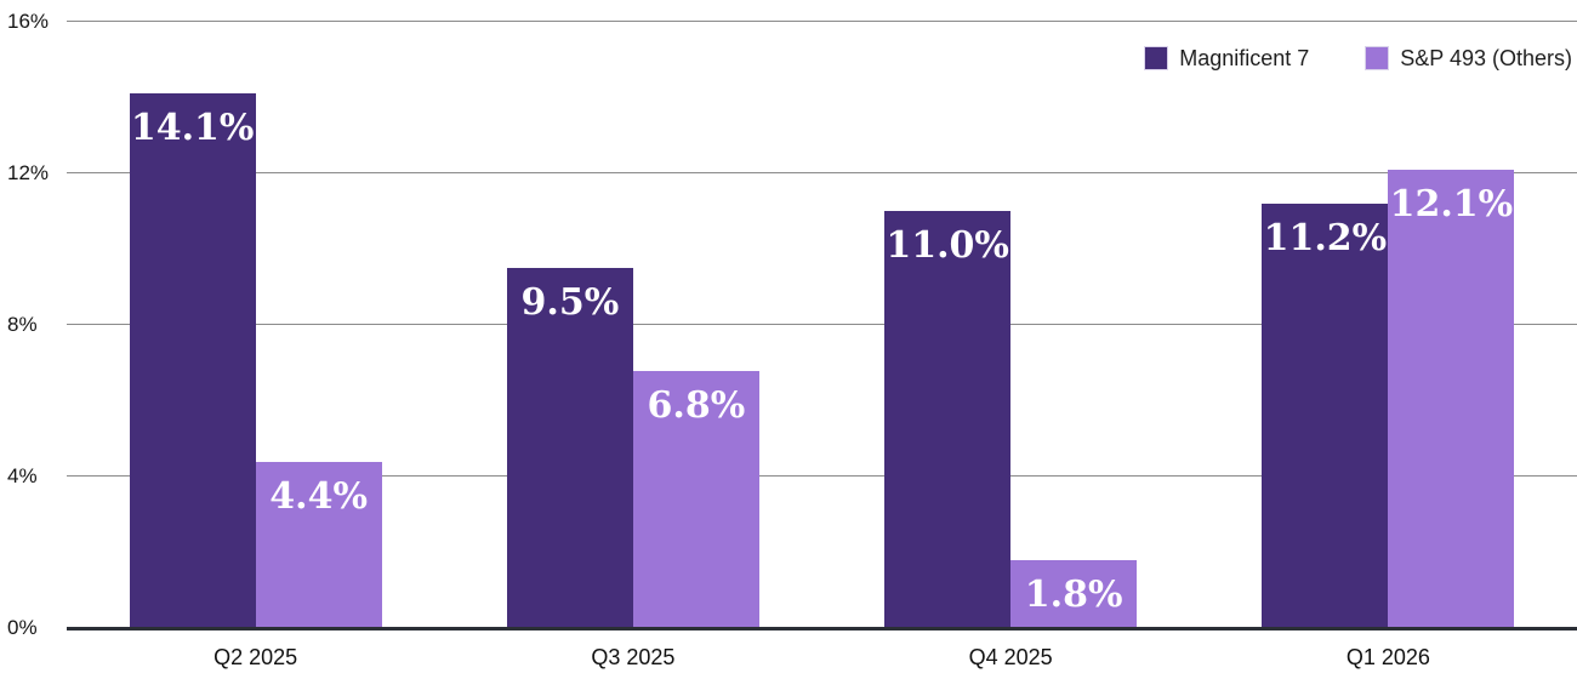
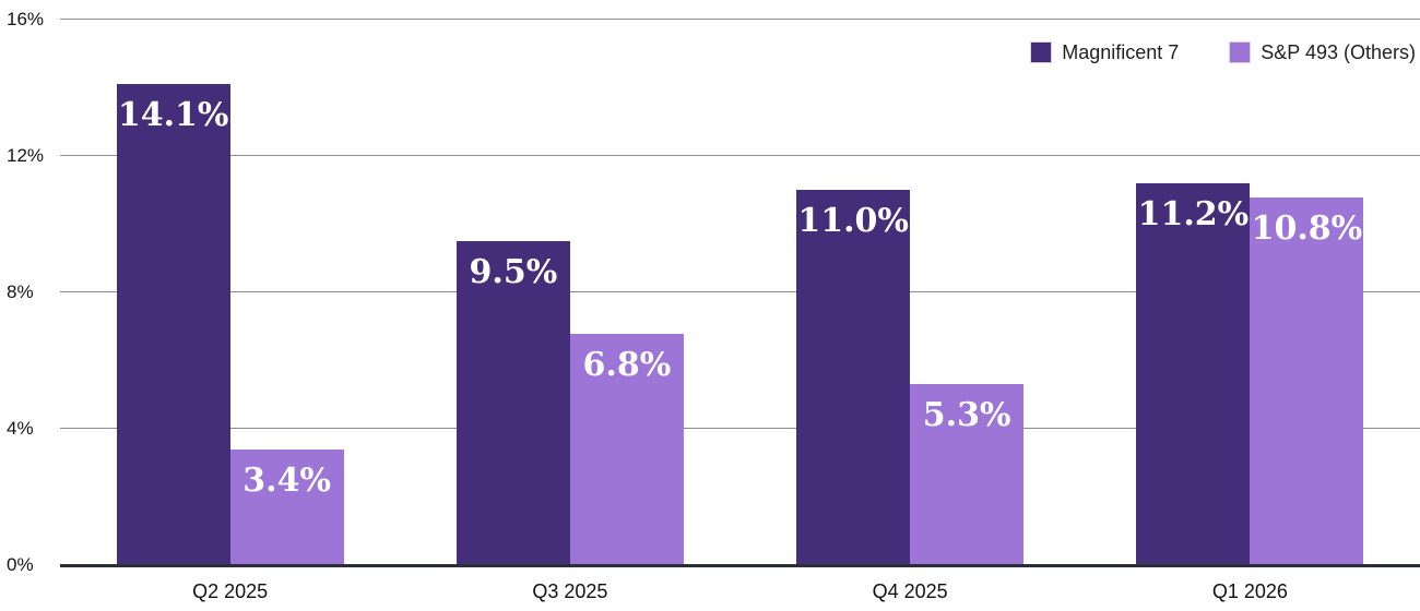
S&P 493 (Others)/Q2 2025: 4.4% -> 3.4%
S&P 493 (Others)/Q4 2025: 1.8% -> 5.3%
S&P 493 (Others)/Q1 2026: 12.1% -> 10.8%
